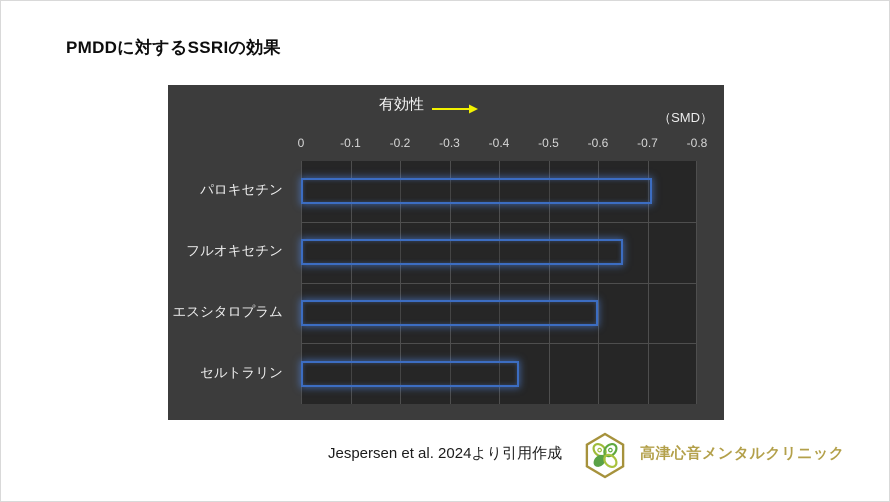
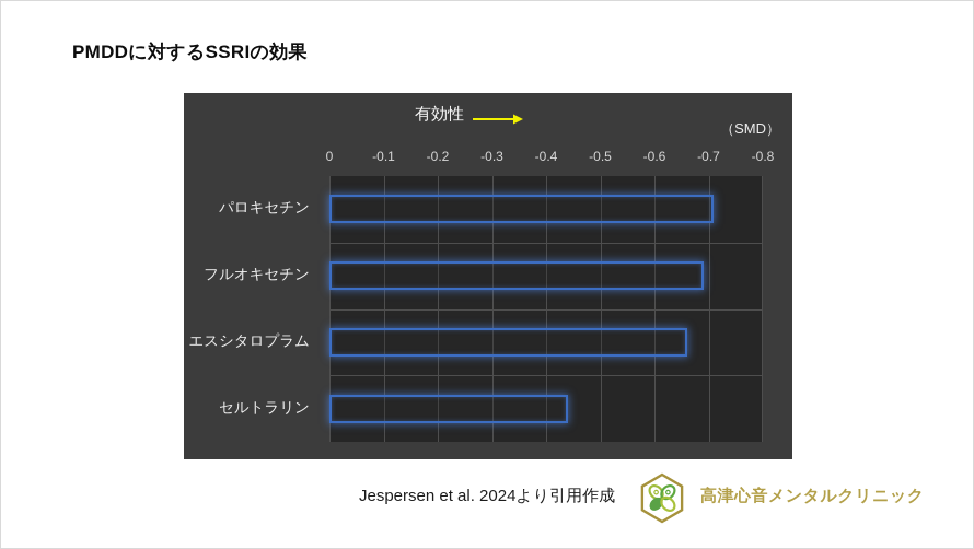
フルオキセチン: -0.65 -> -0.69
エスシタロプラム: -0.60 -> -0.66
